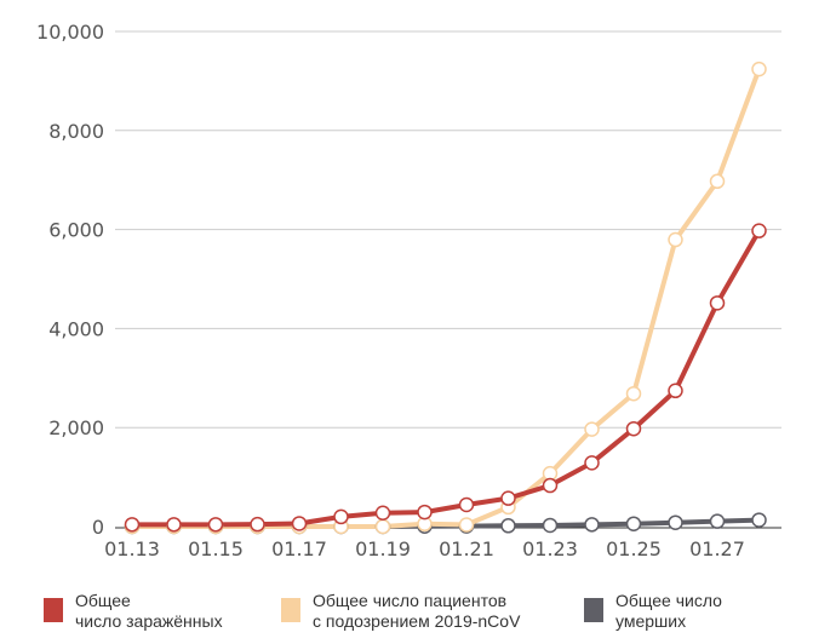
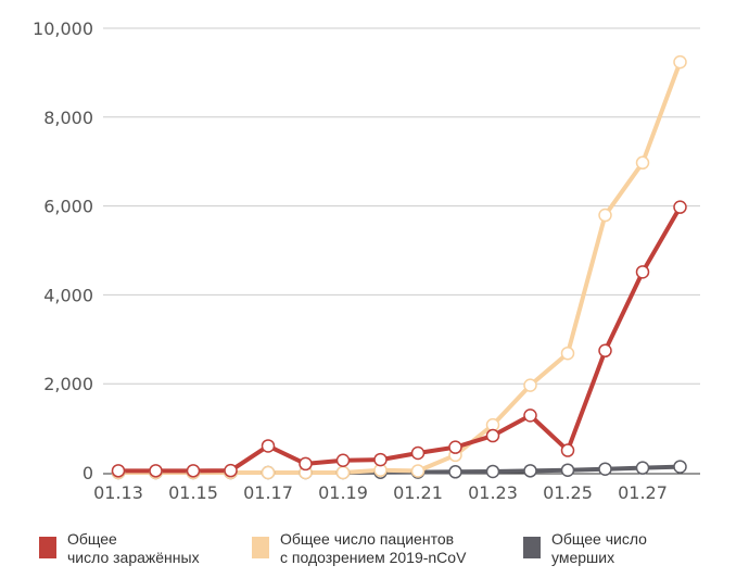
Общее число заражённых/01.17: 100 -> 600
Общее число заражённых/01.25: 2000 -> 500
